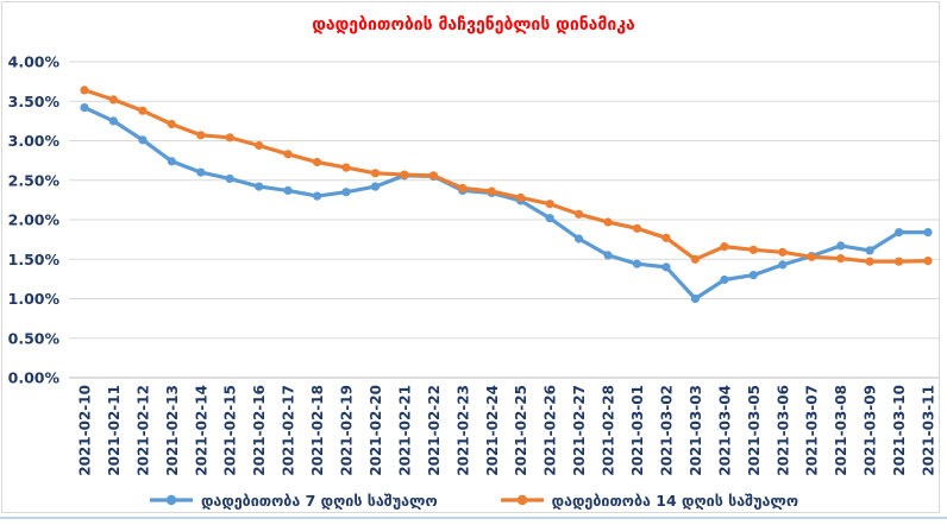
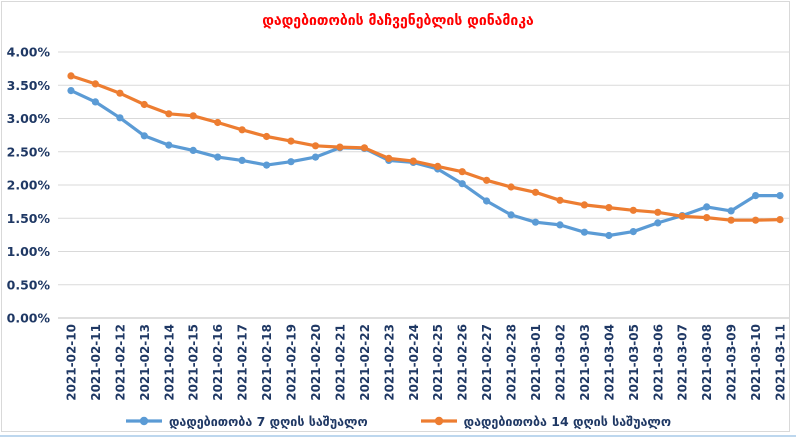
დადებითობა 7 დღის საშუალო/2021-03-03: 1.0% -> 1.3%
დადებითობა 14 დღის საშუალო/2021-03-03: 1.5% -> 1.7%
